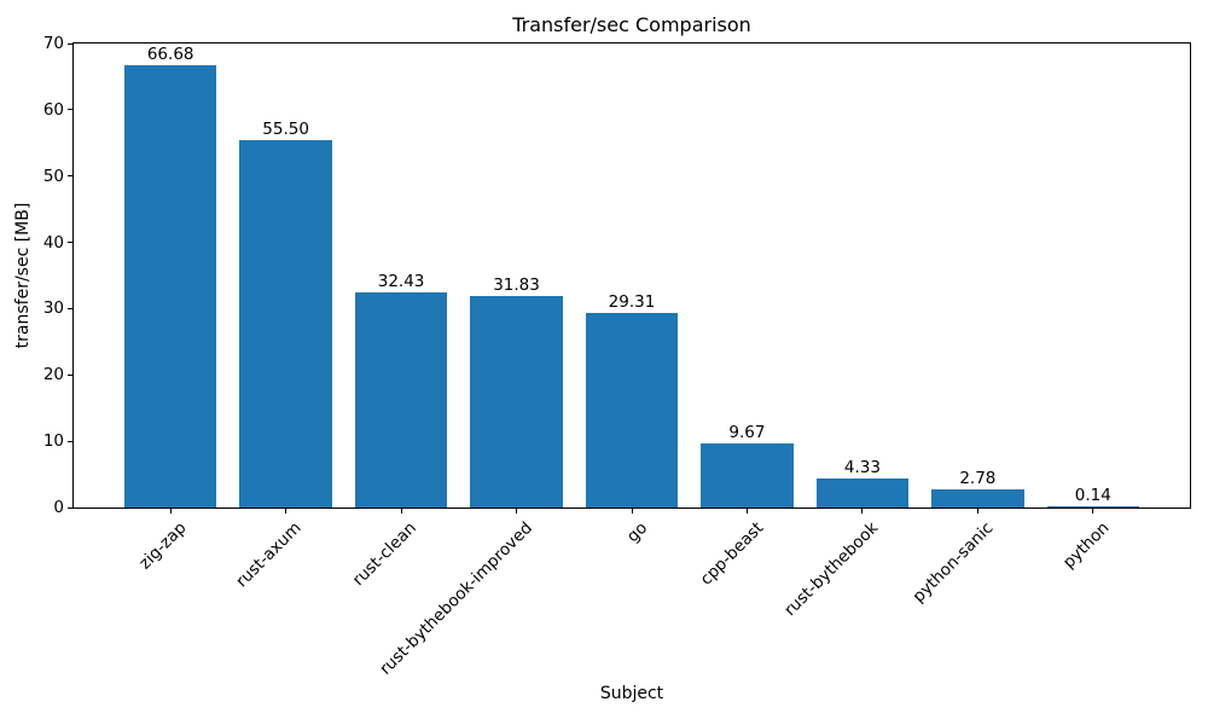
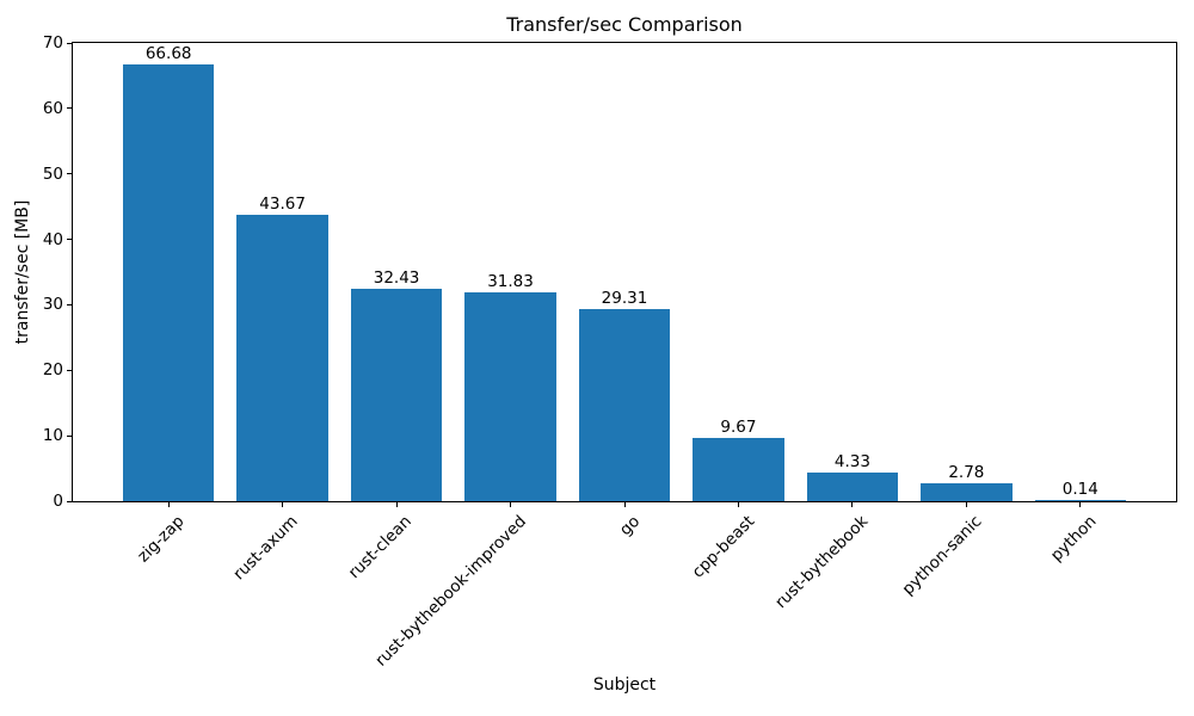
rust-axum: 55.50 -> 43.67
